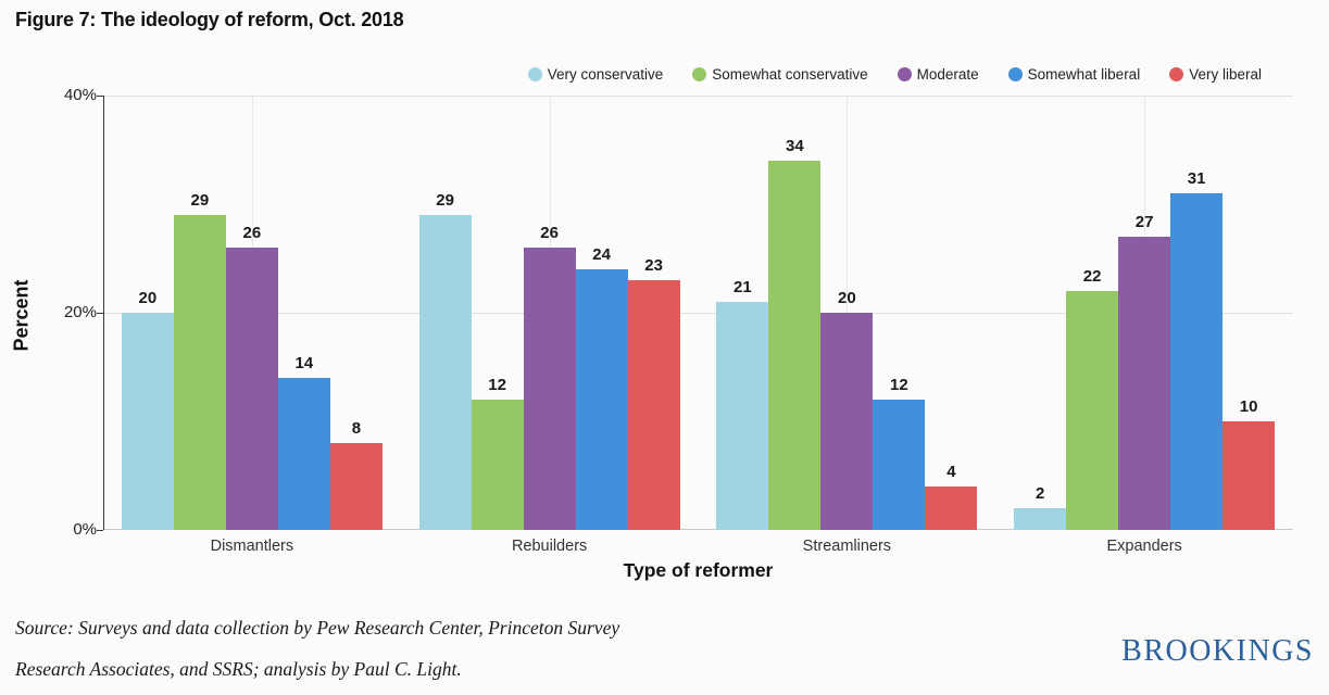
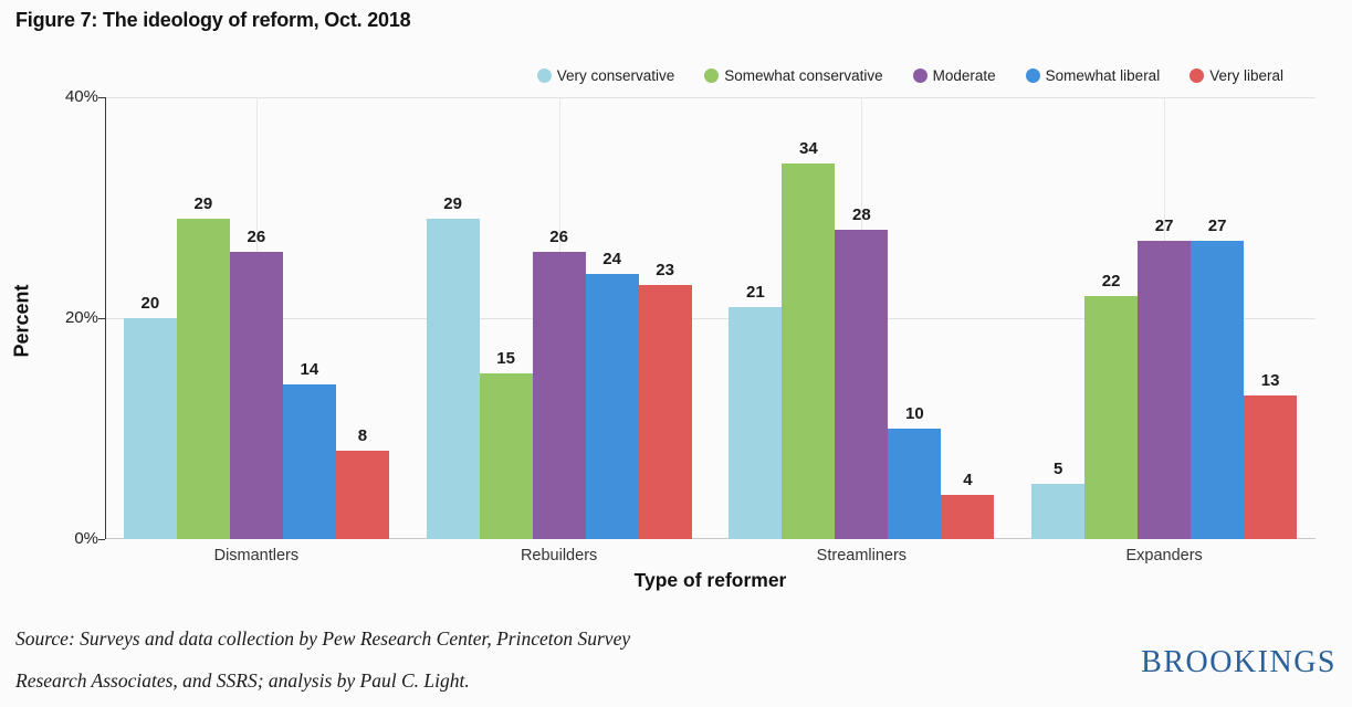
Somewhat conservative/Rebuilders: 12 -> 15
Moderate/Streamliners: 20 -> 28
Somewhat liberal/Streamliners: 12 -> 10
Very conservative/Expanders: 2 -> 5
Somewhat liberal/Expanders: 31 -> 27
Very liberal/Expanders: 10 -> 13
